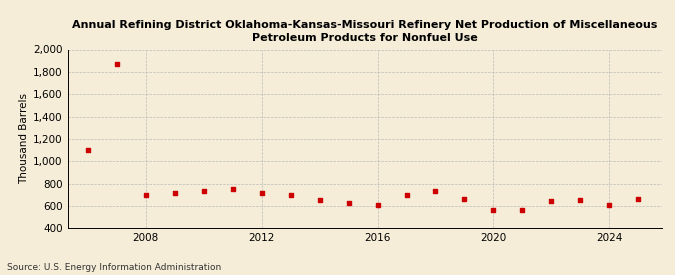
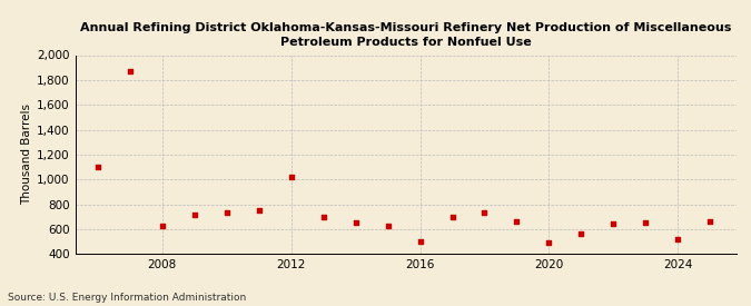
2008: 700 -> 630
2012: 720 -> 1,020
2016: 610 -> 500
2020: 560 -> 490
2024: 610 -> 520
